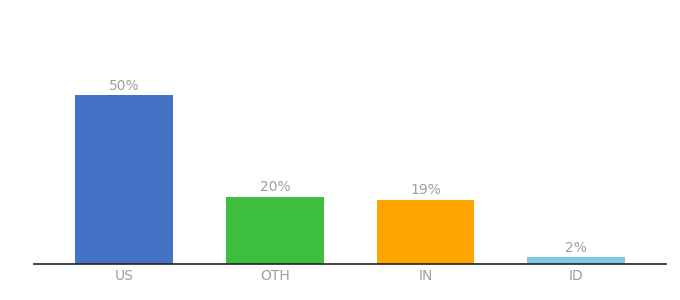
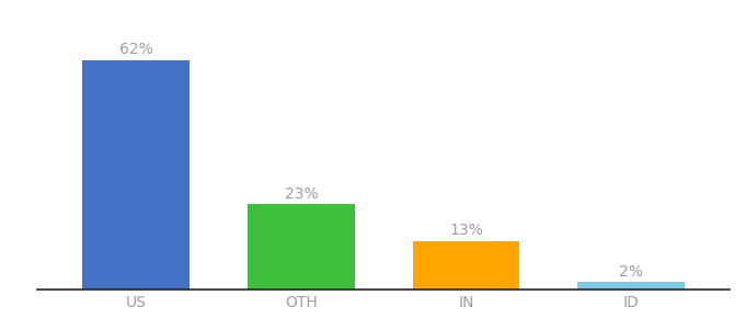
US: 50% -> 62%
OTH: 20% -> 23%
IN: 19% -> 13%
